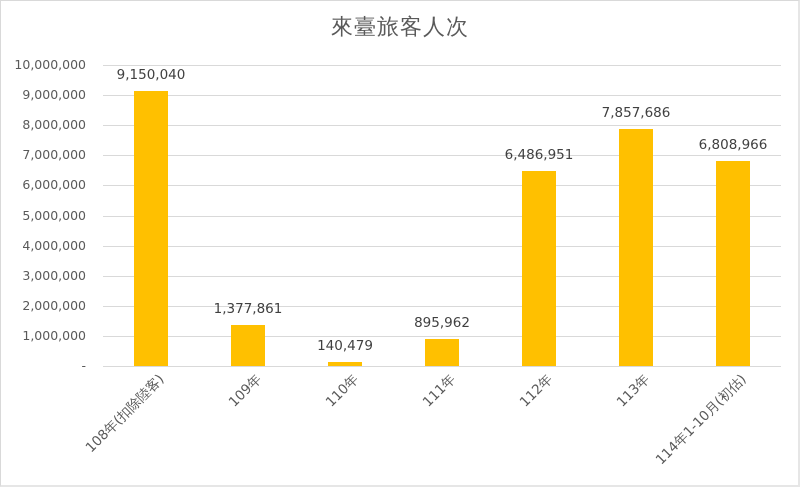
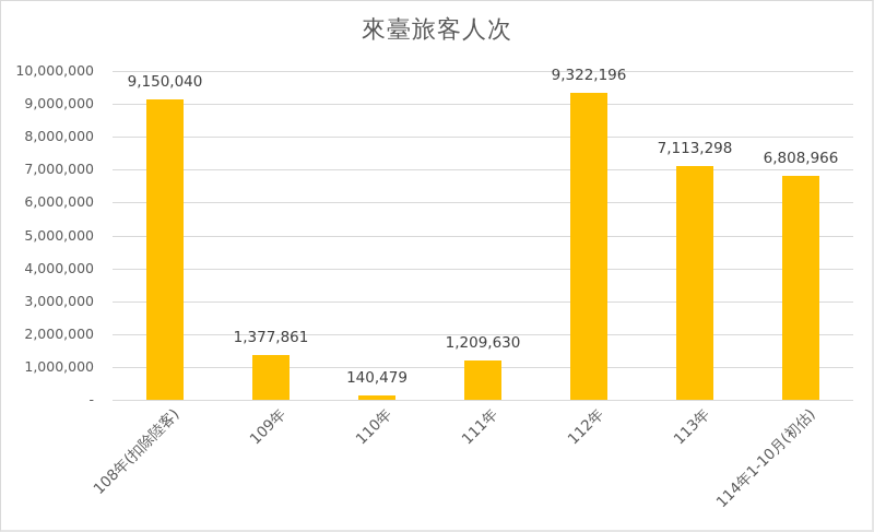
111年: 895,962 -> 1,209,630
112年: 6,486,951 -> 9,322,196
113年: 7,857,686 -> 7,113,298
